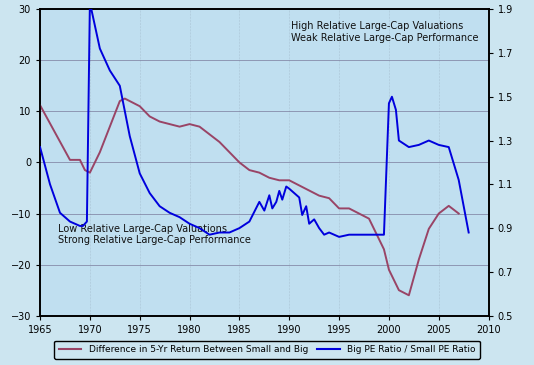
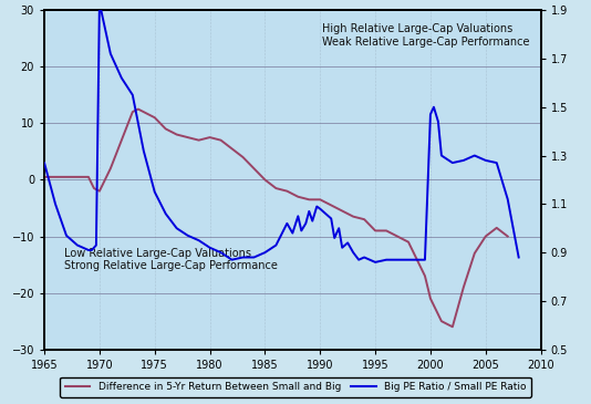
Difference in 5-Yr Return Between Small and Big/1965: 11.2 -> 0.5
